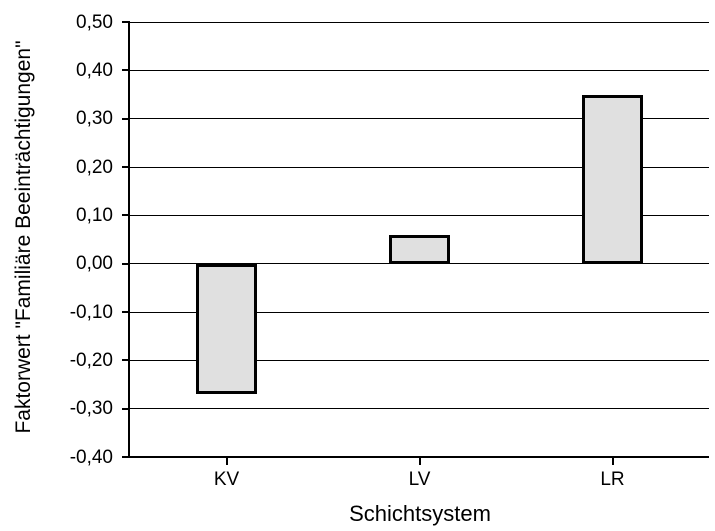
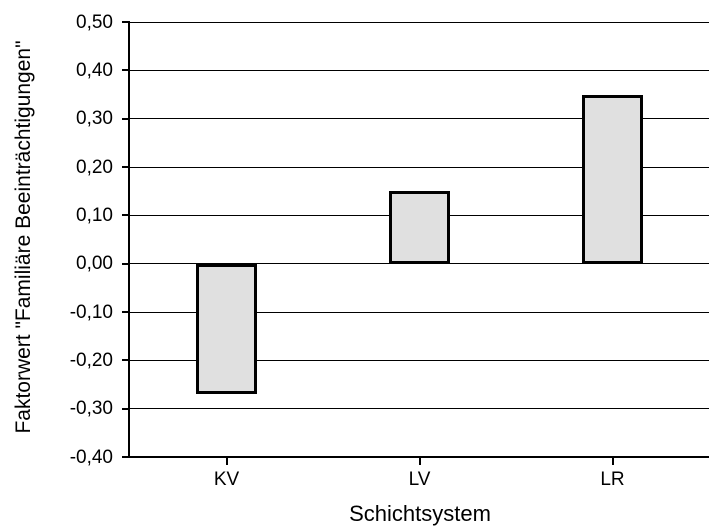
LV: 0,06 -> 0,15
